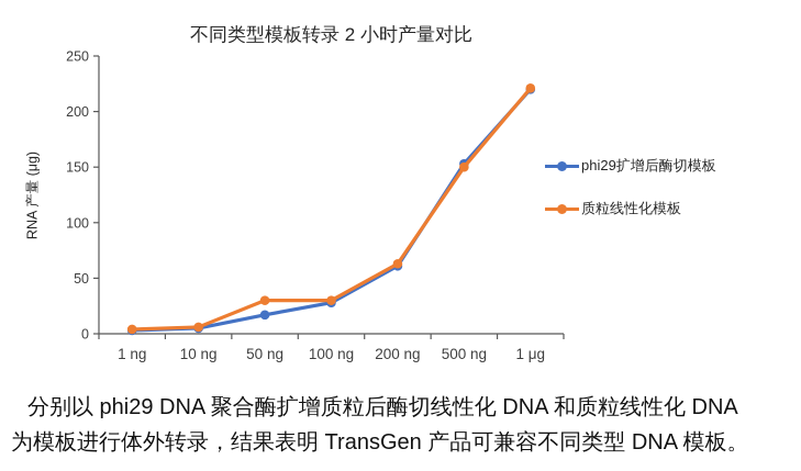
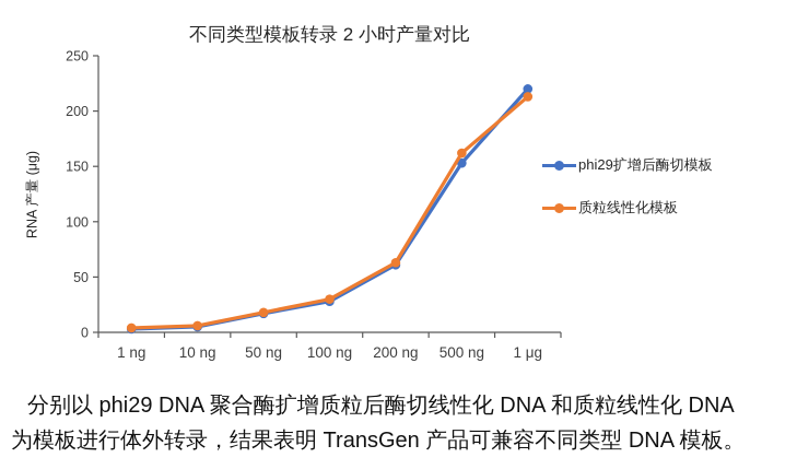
质粒线性化模板/50 ng: 30 -> 18
质粒线性化模板/500 ng: 150 -> 162
质粒线性化模板/1 μg: 221 -> 213
